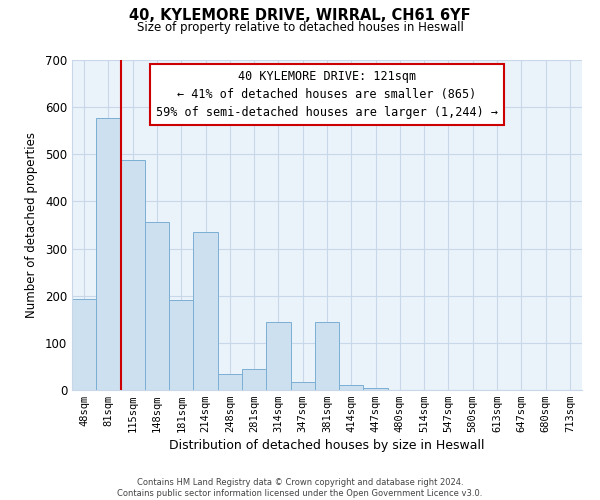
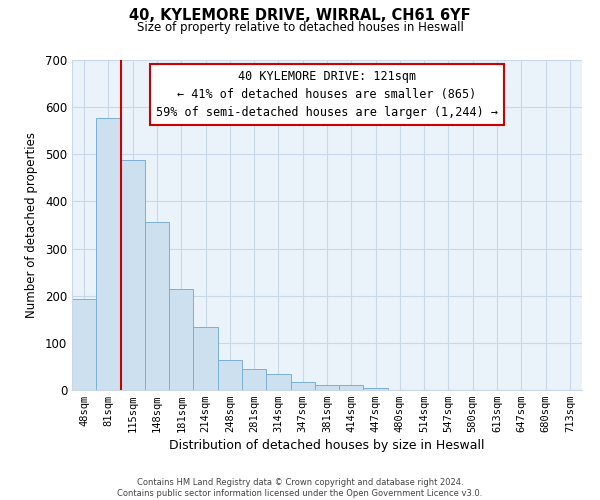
181sqm: 190 -> 215
214sqm: 335 -> 133
248sqm: 35 -> 63
314sqm: 145 -> 35
381sqm: 145 -> 10
